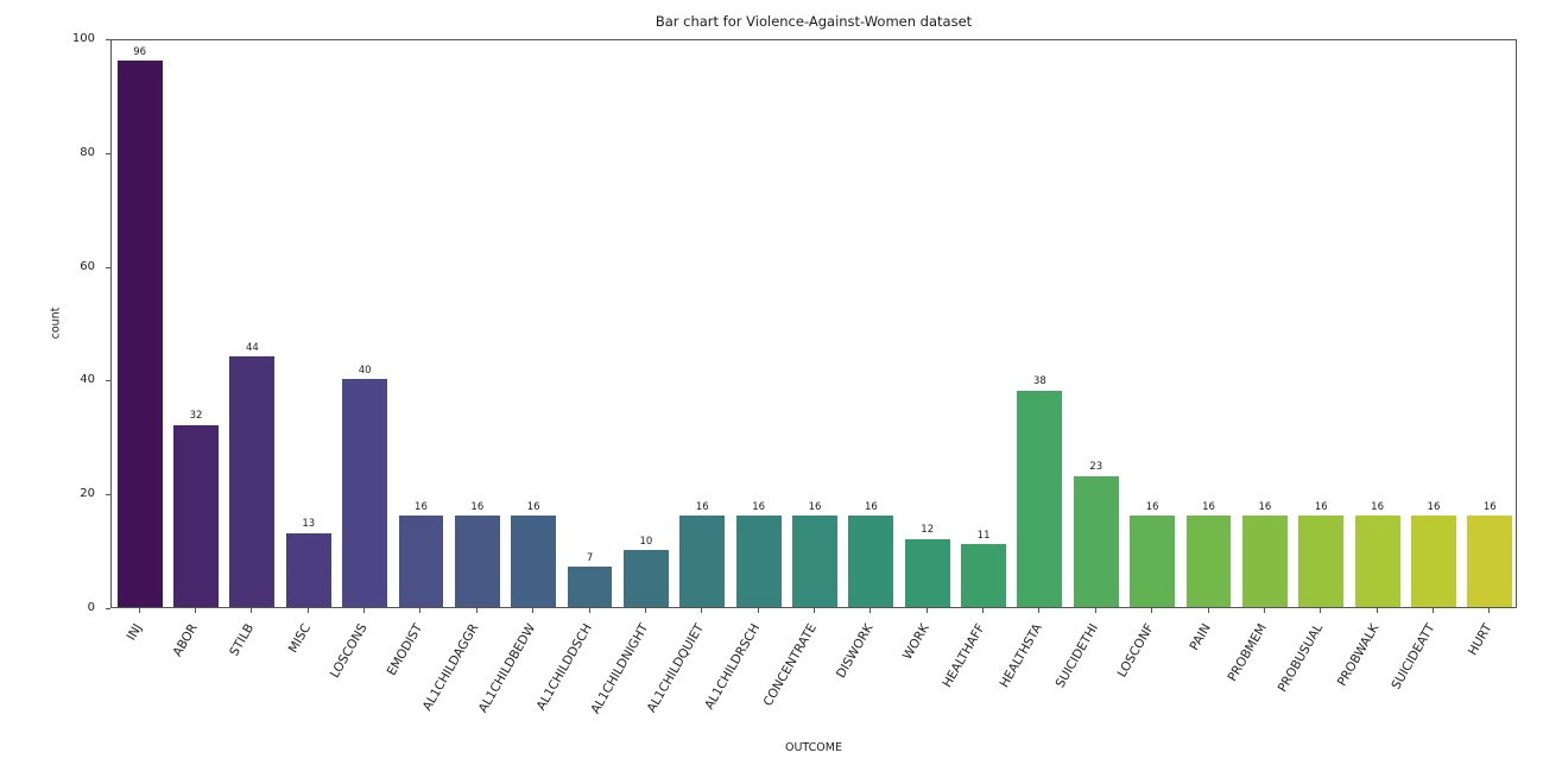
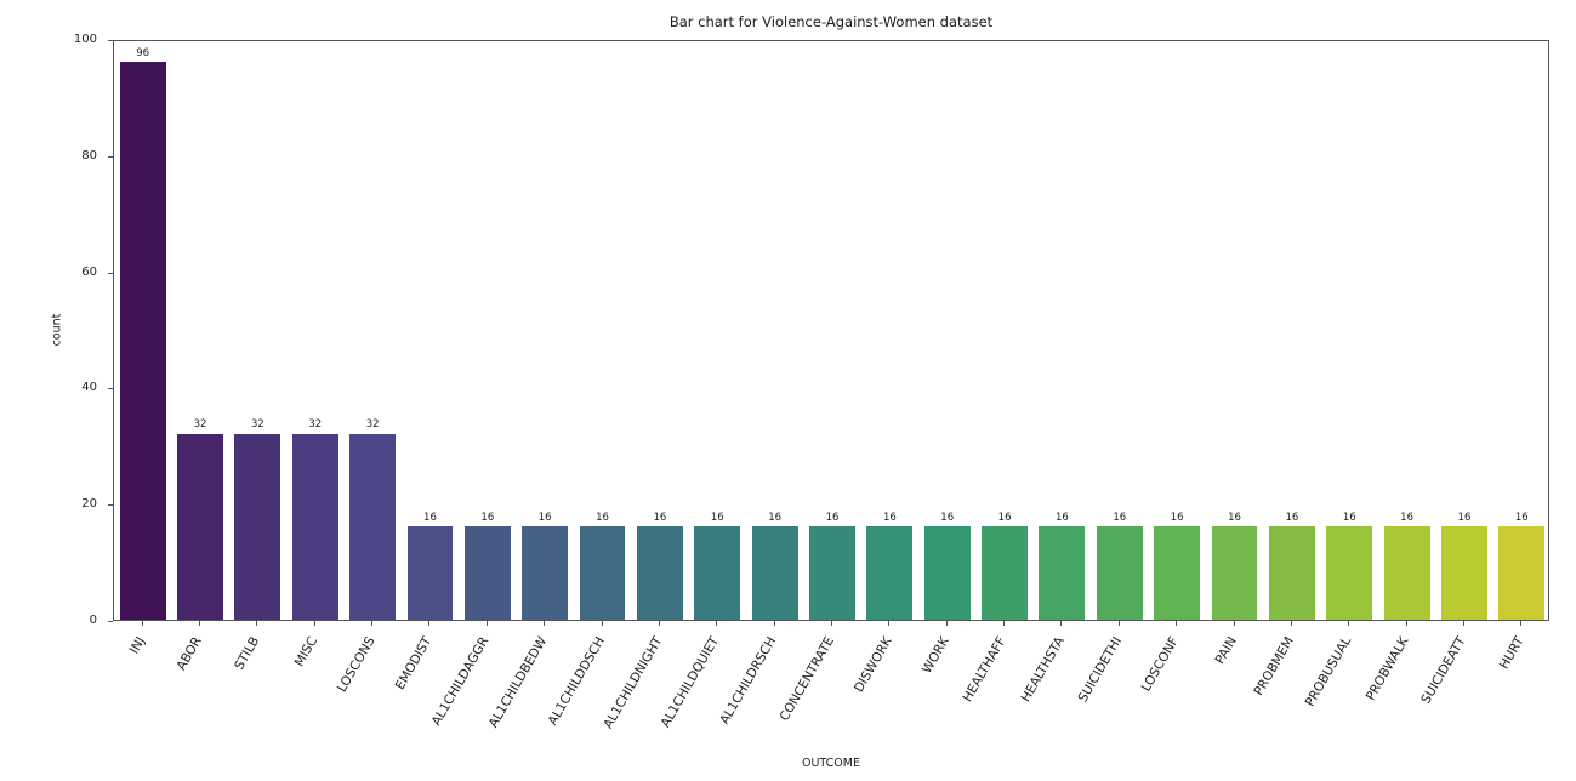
STILB: 44 -> 32
MISC: 13 -> 32
LOSCONS: 40 -> 32
AL1CHILDDSCH: 7 -> 16
AL1CHILDNIGHT: 10 -> 16
WORK: 12 -> 16
HEALTHAFF: 11 -> 16
HEALTHSTA: 38 -> 16
SUICIDETHI: 23 -> 16
